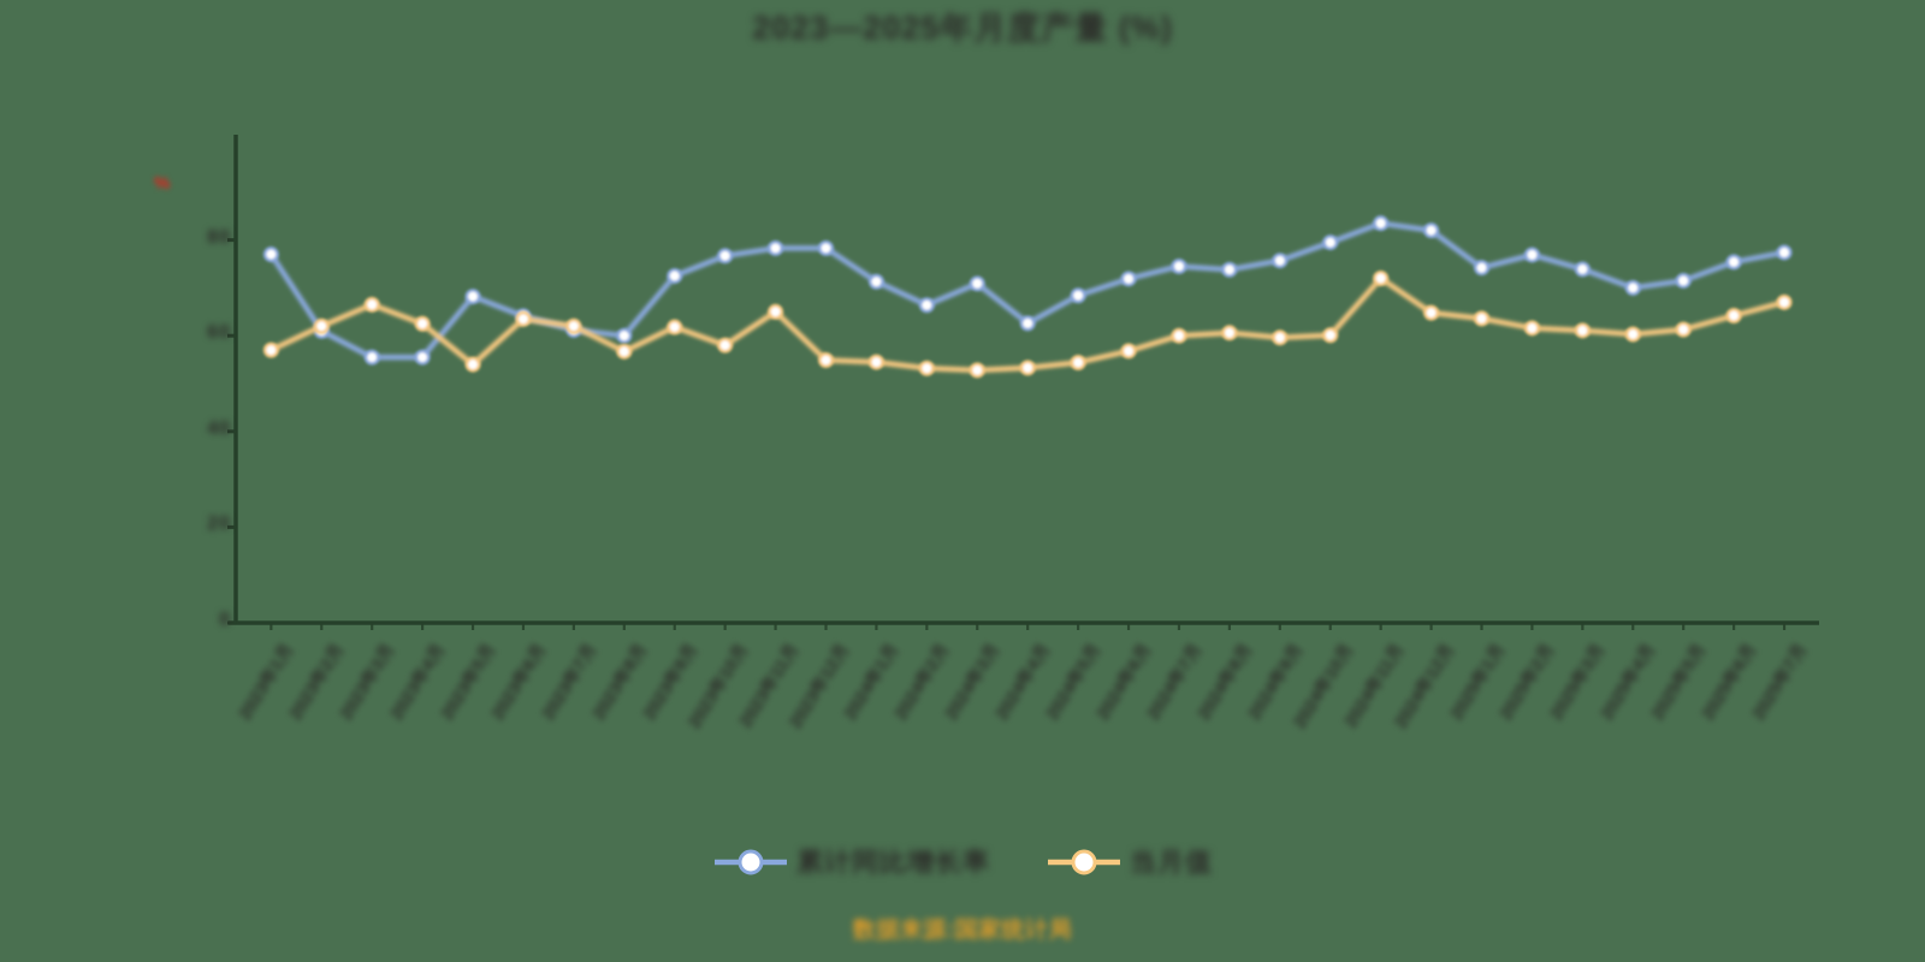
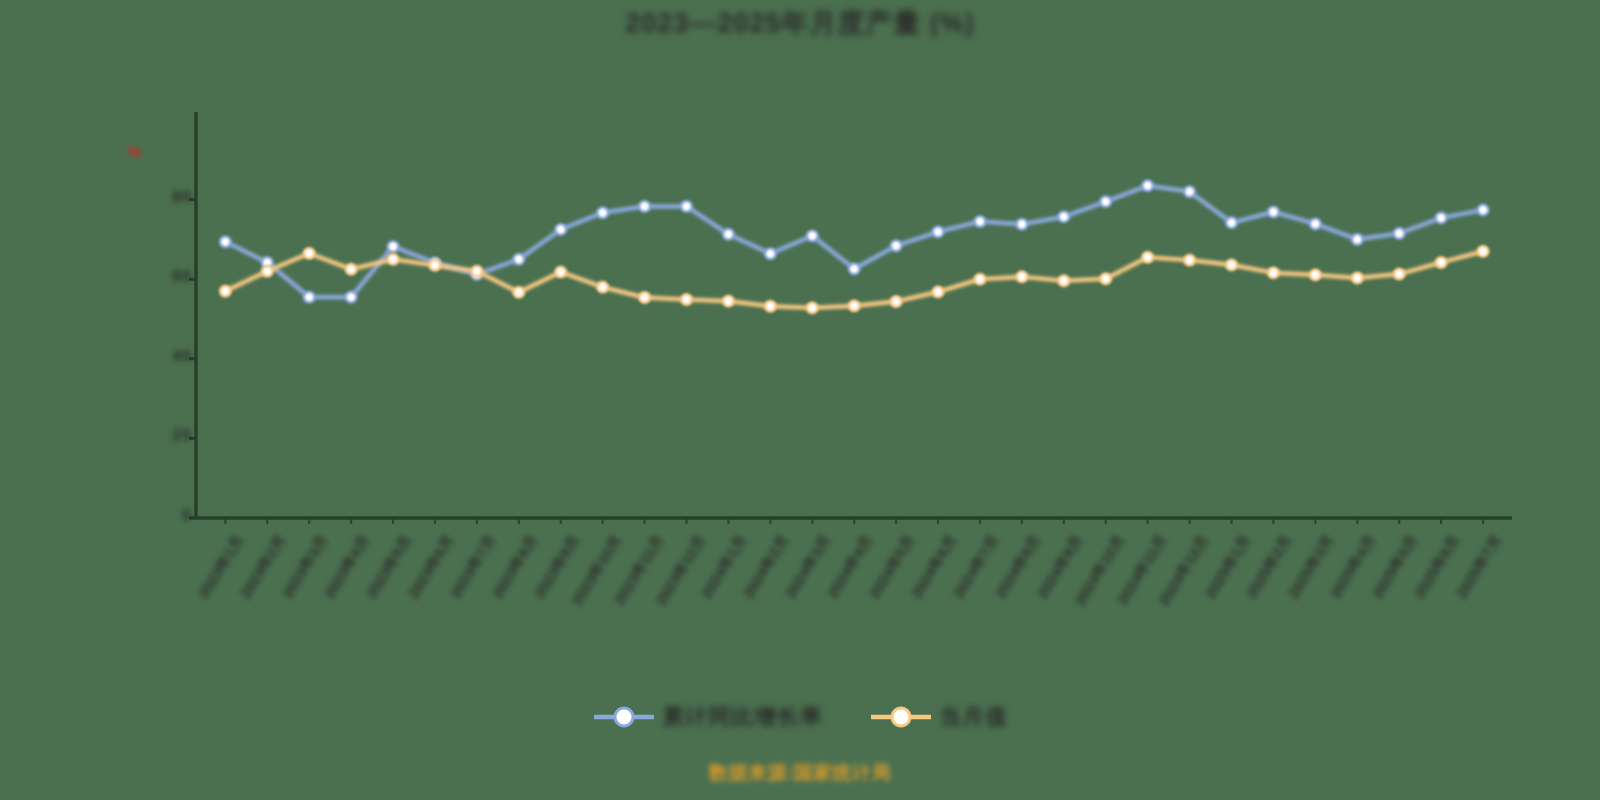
累计同比增长率/2023年1月: 77 -> 69
累计同比增长率/2023年2月: 61 -> 64
当月值/2023年5月: 54 -> 65
累计同比增长率/2023年8月: 60 -> 65
当月值/2023年11月: 65 -> 55
当月值/2024年11月: 72 -> 66
